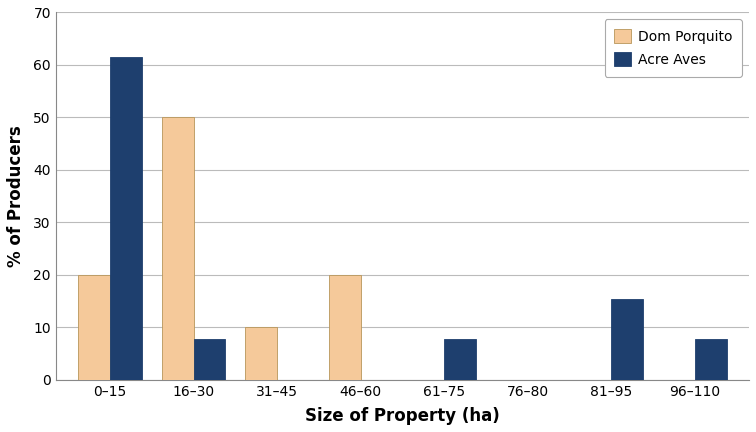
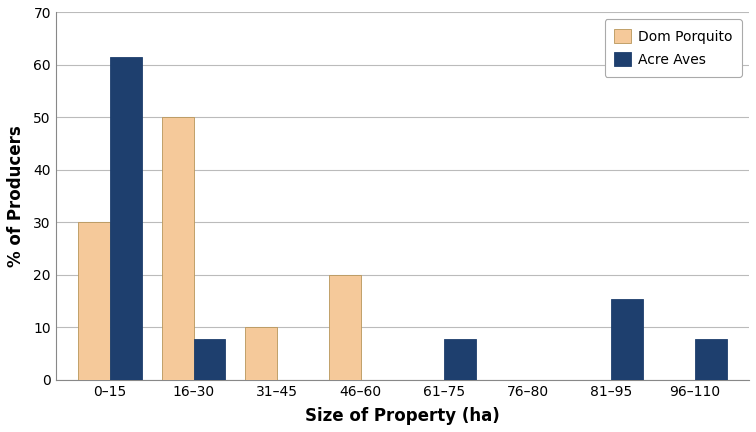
Dom Porquito/0–15: 20 -> 30
